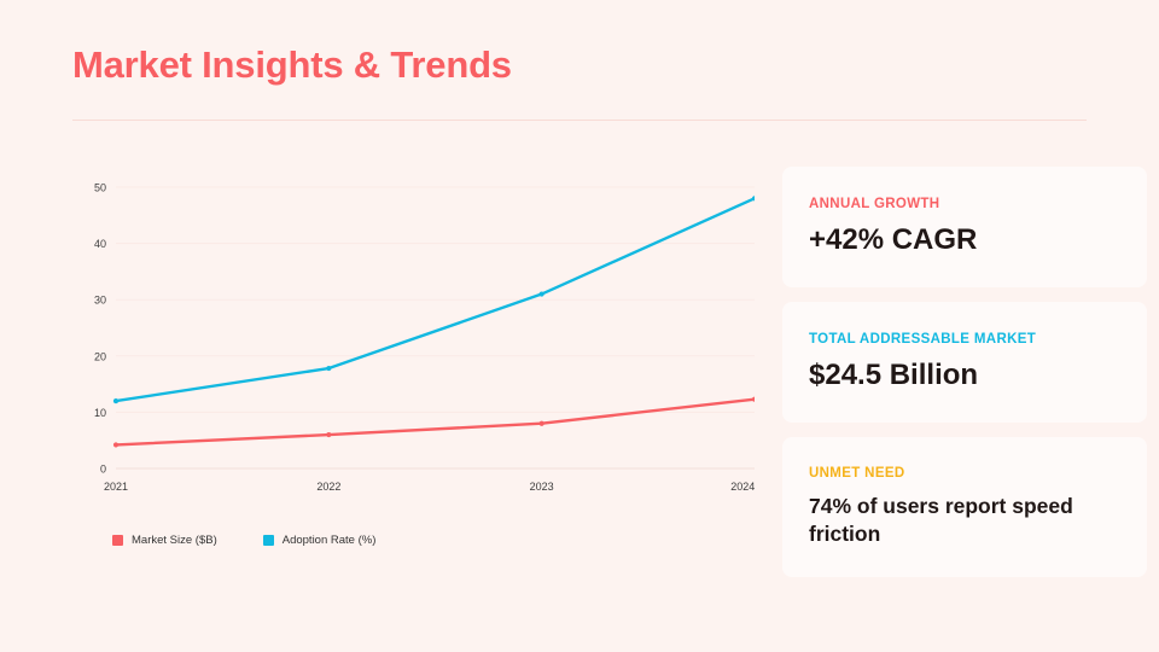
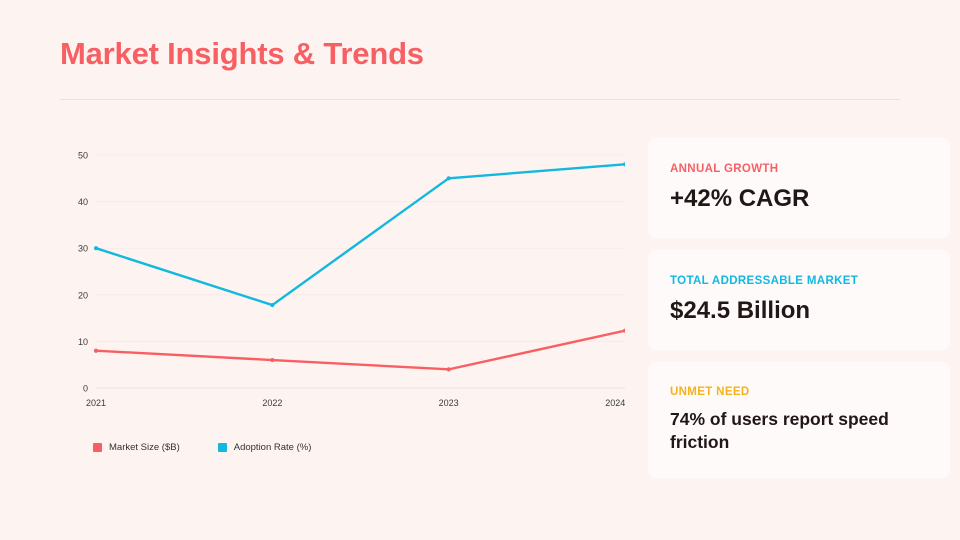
Market Size ($B)/2021: 4 -> 8
Adoption Rate (%)/2021: 12 -> 30
Market Size ($B)/2023: 8 -> 4
Adoption Rate (%)/2023: 31 -> 45
